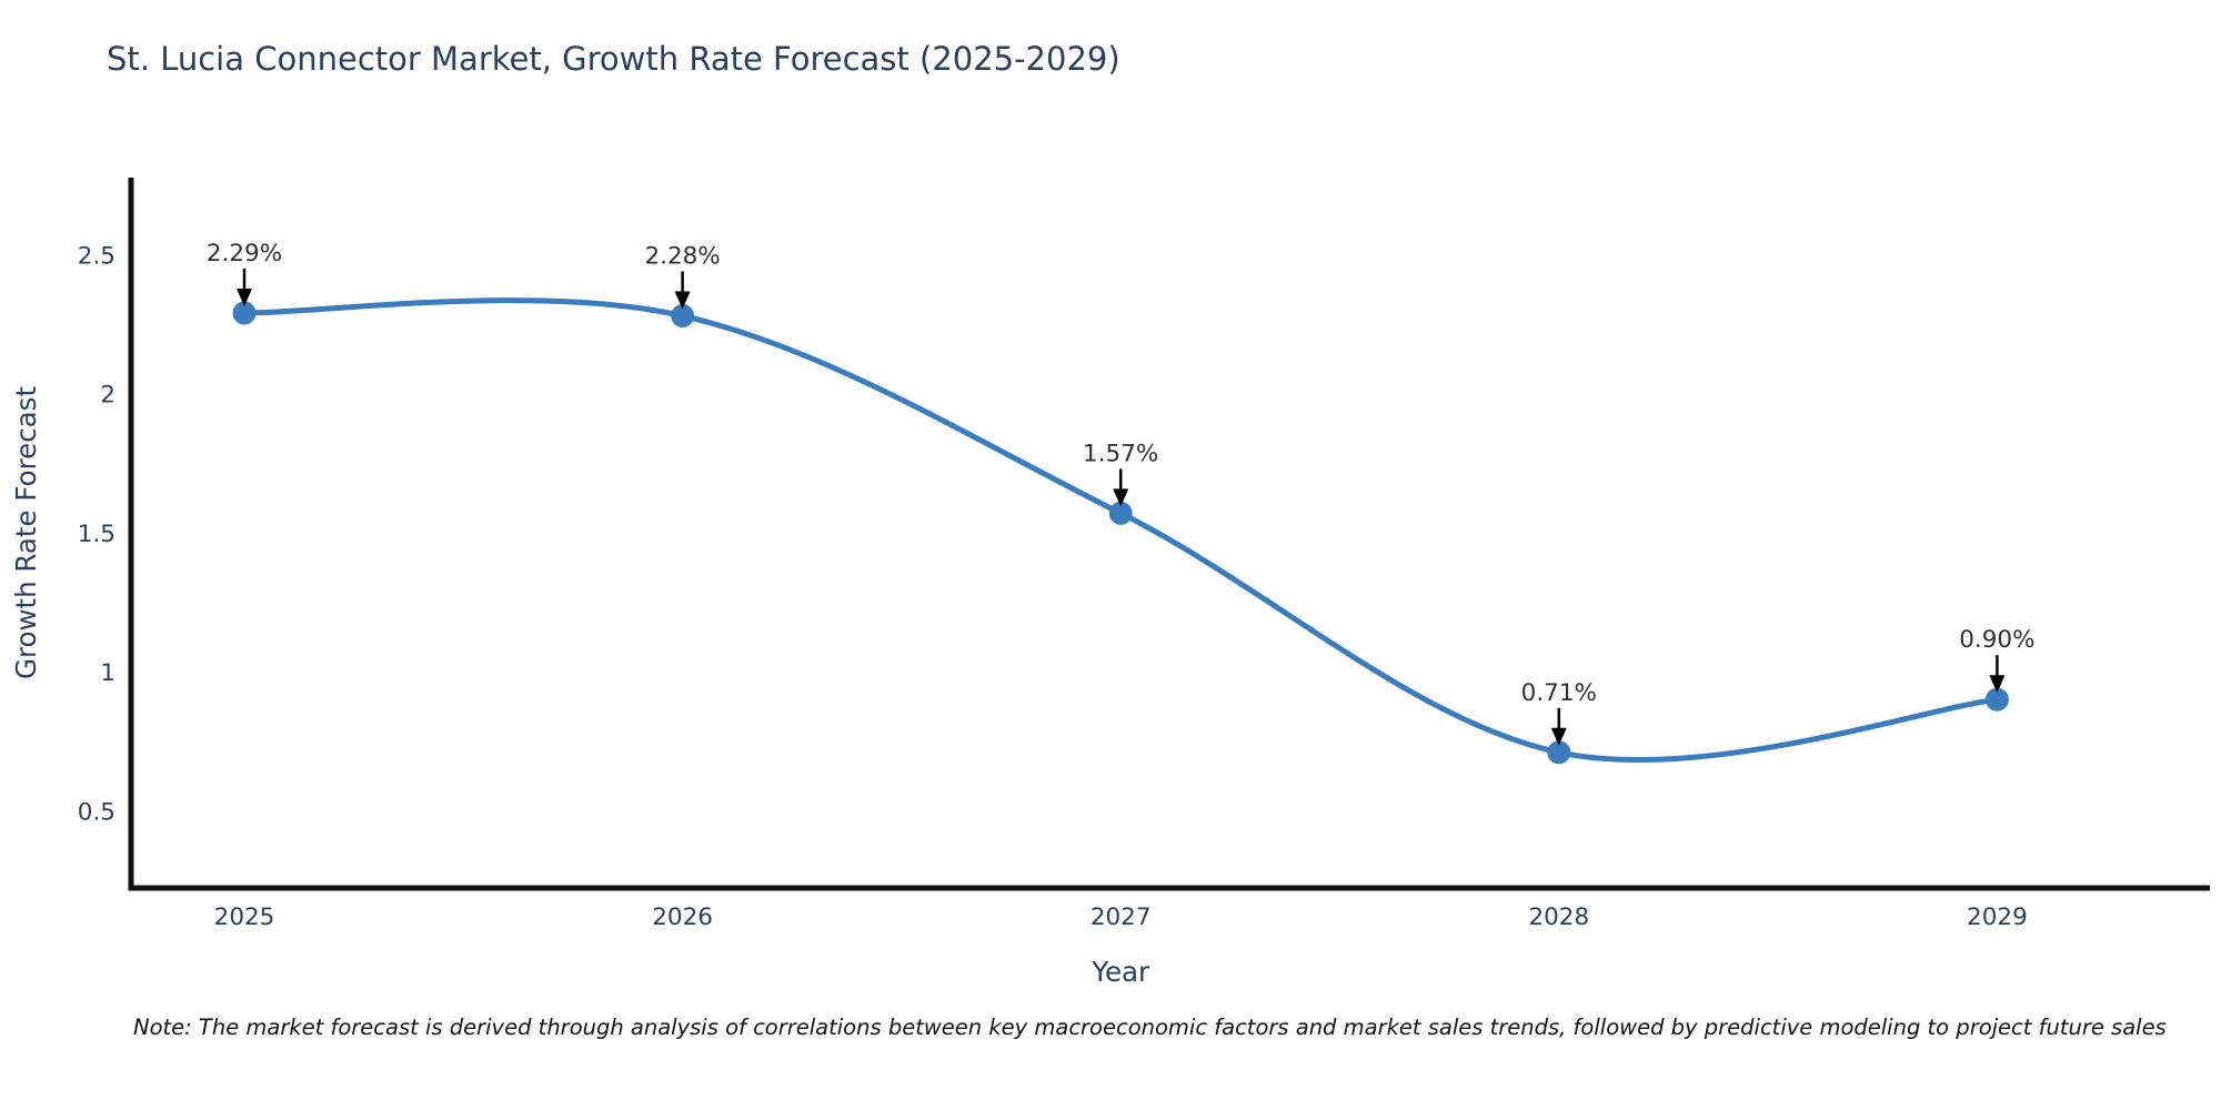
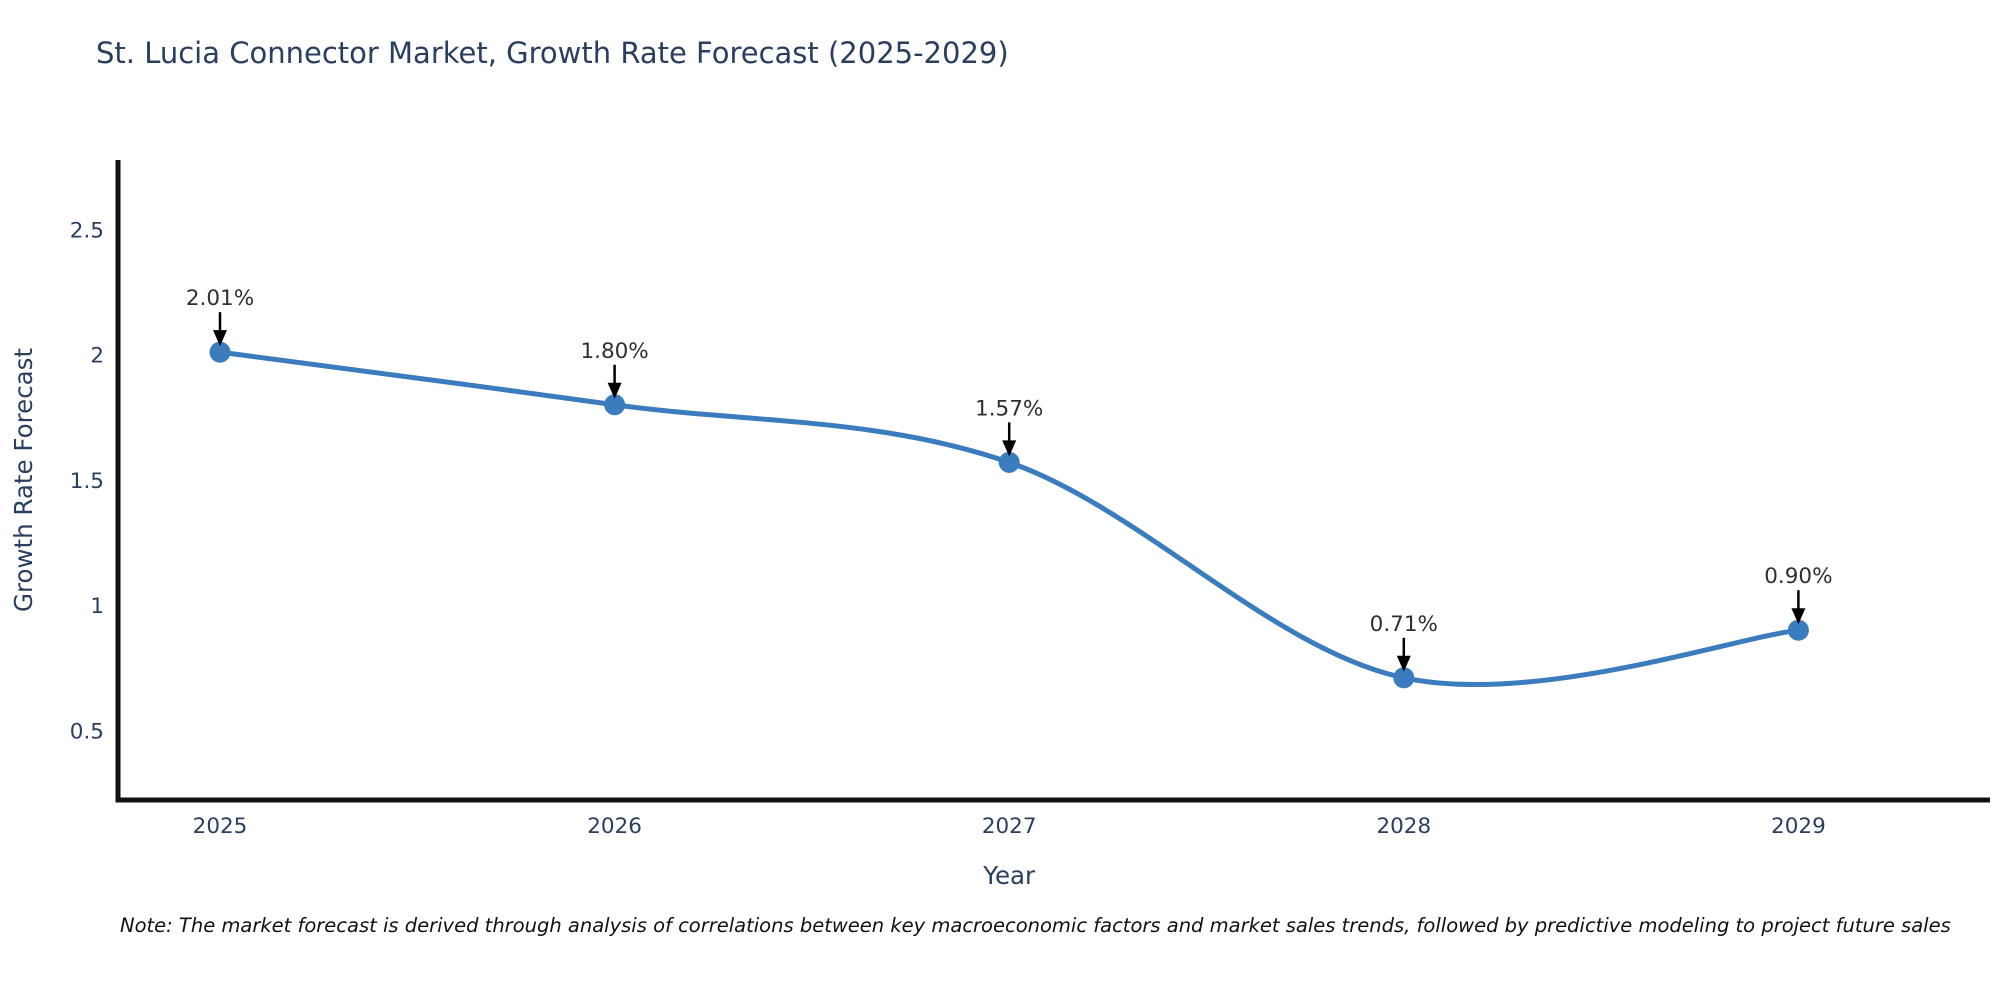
2025: 2.29% -> 2.01%
2026: 2.28% -> 1.80%
